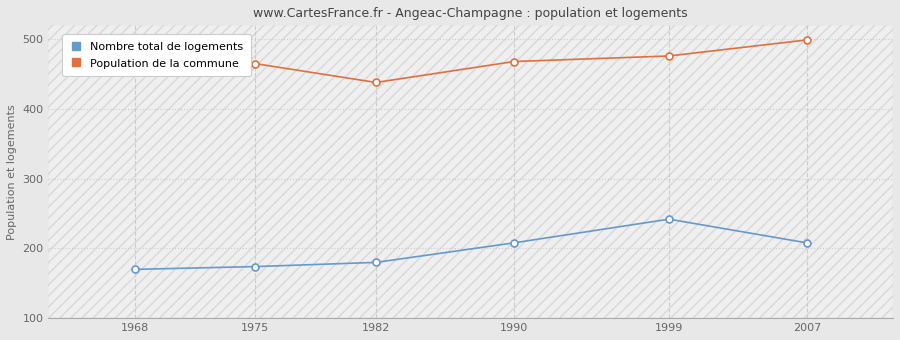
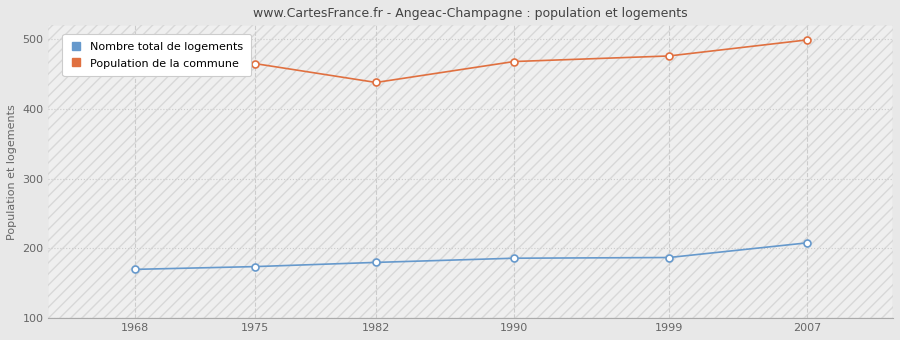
Nombre total de logements/1990: 208 -> 186
Nombre total de logements/1999: 242 -> 187
